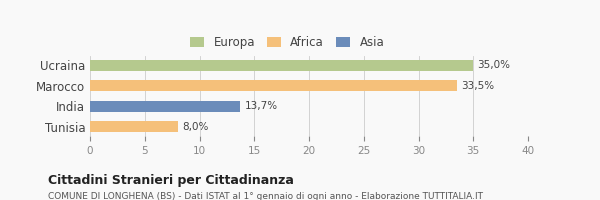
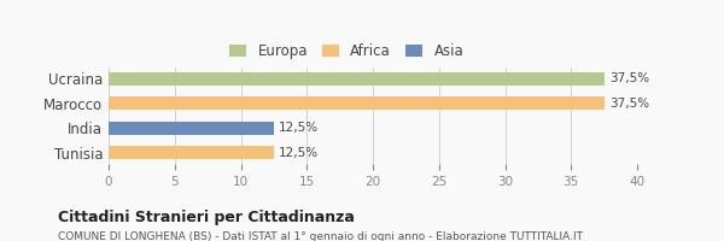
Ucraina: 35,0% -> 37,5%
Marocco: 33,5% -> 37,5%
India: 13,7% -> 12,5%
Tunisia: 8,0% -> 12,5%
